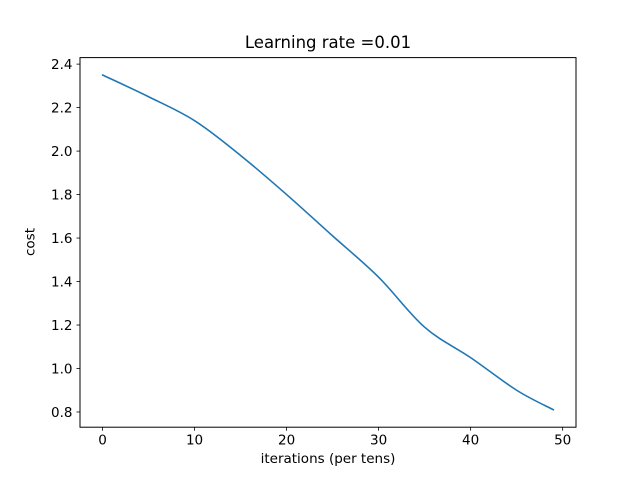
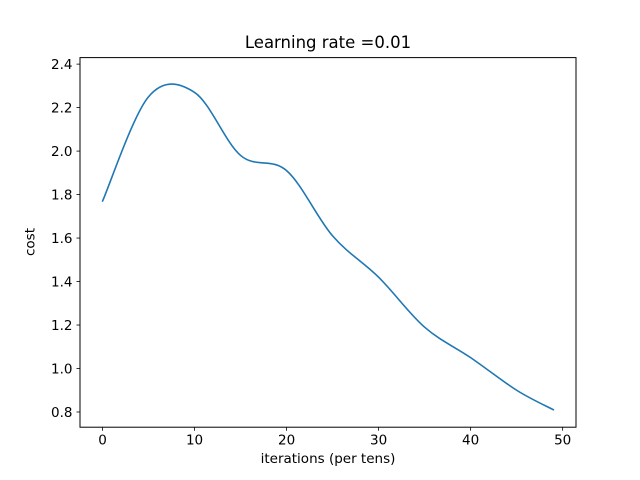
0: 2.35 -> 1.77
10: 2.14 -> 2.27
20: 1.80 -> 1.91
